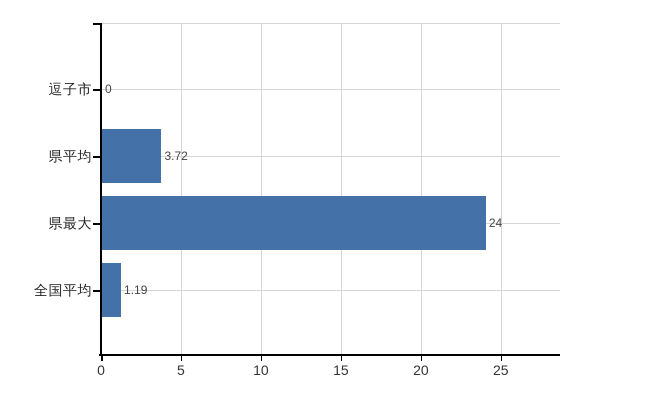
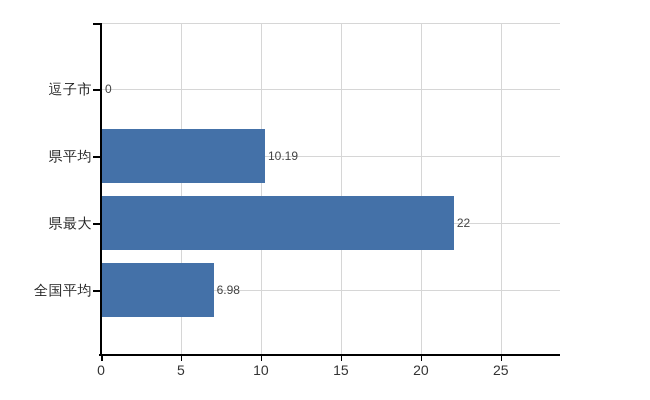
県平均: 3.72 -> 10.19
県最大: 24 -> 22
全国平均: 1.19 -> 6.98
